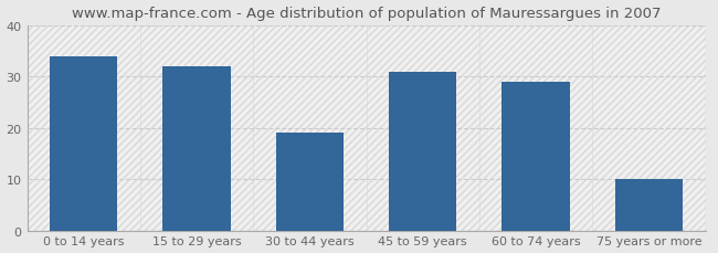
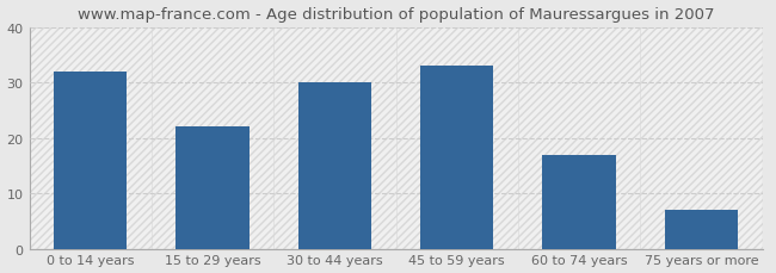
0 to 14 years: 34 -> 32
15 to 29 years: 32 -> 22
30 to 44 years: 19 -> 30
45 to 59 years: 31 -> 33
60 to 74 years: 29 -> 17
75 years or more: 10 -> 7
